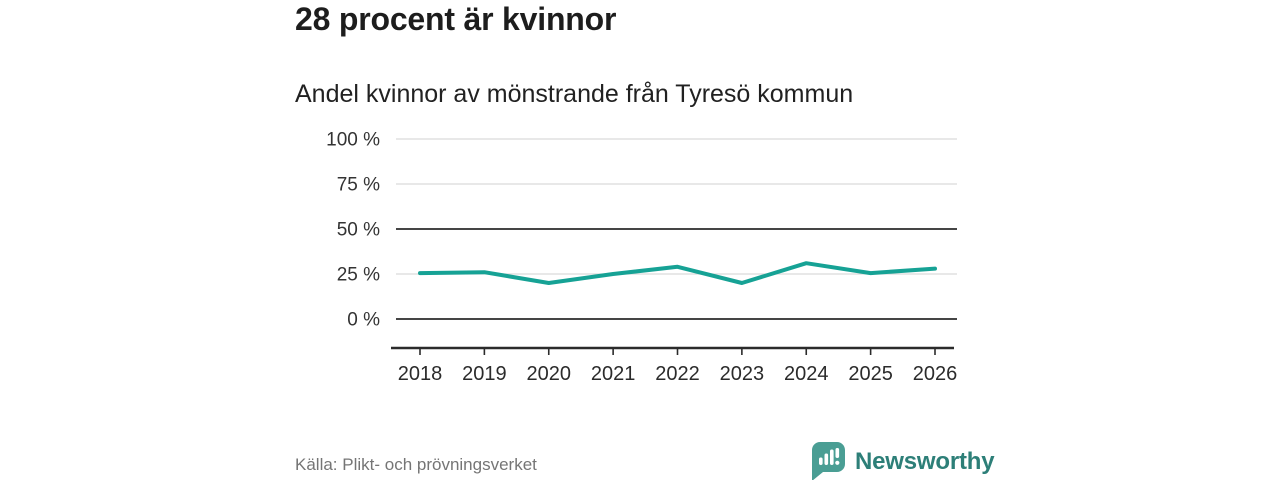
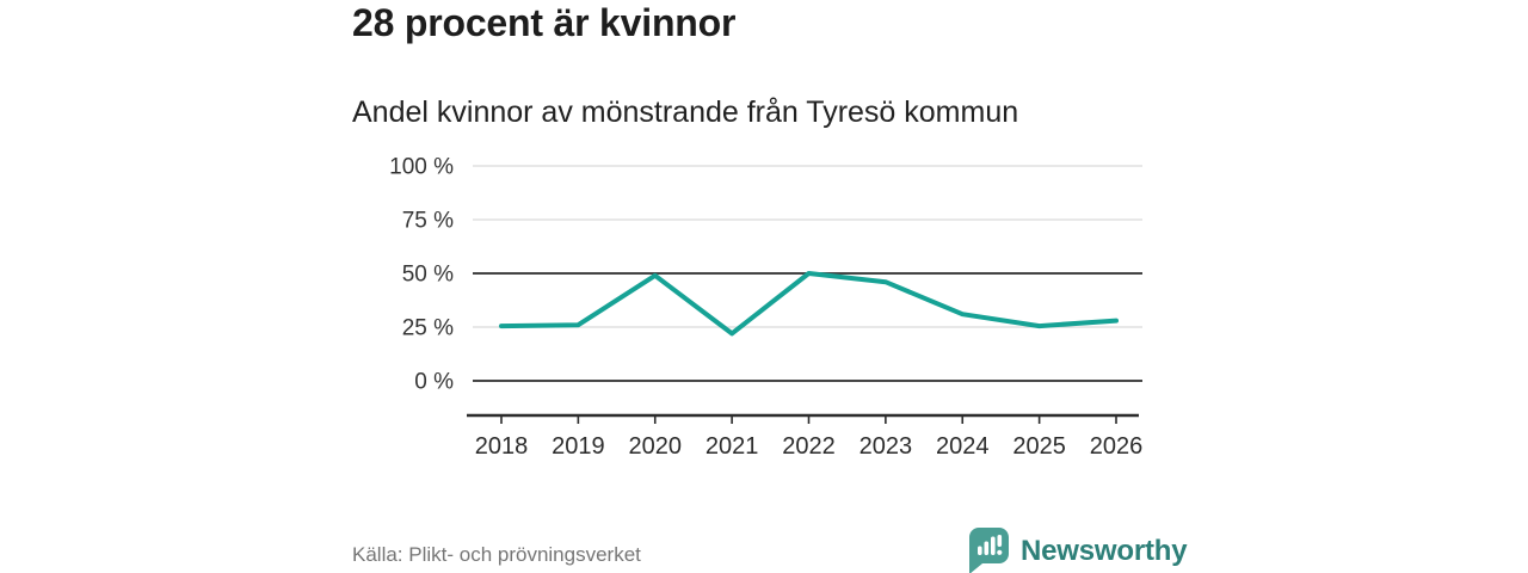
2020: 20% -> 49%
2021: 25% -> 22%
2022: 29% -> 50%
2023: 20% -> 46%
